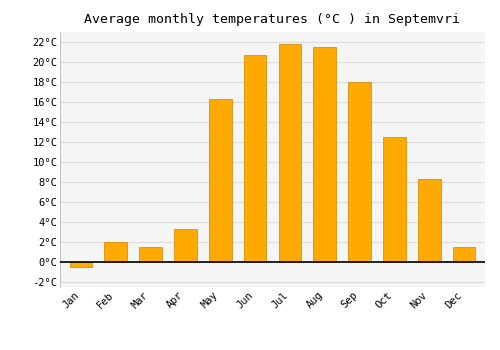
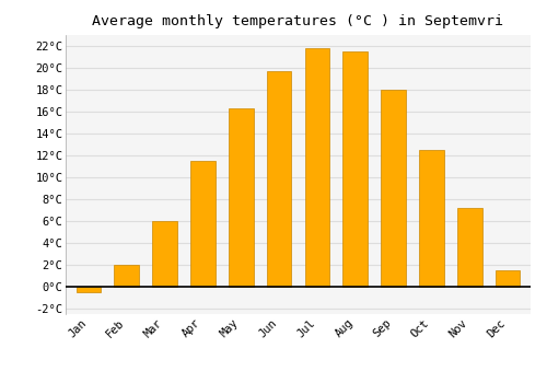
Mar: 1.5°C -> 6.0°C
Apr: 3.3°C -> 11.5°C
Jun: 20.7°C -> 19.7°C
Nov: 8.3°C -> 7.2°C
